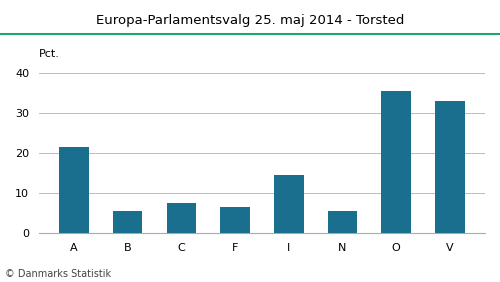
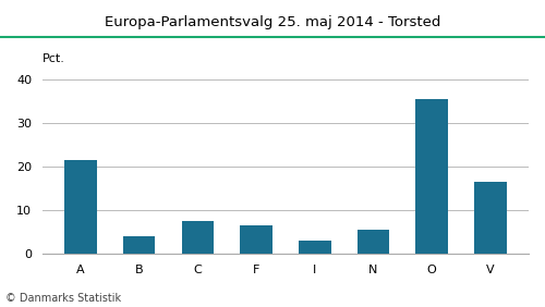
B: 5.5 -> 4.0
I: 14.5 -> 3.0
V: 33.0 -> 16.5
